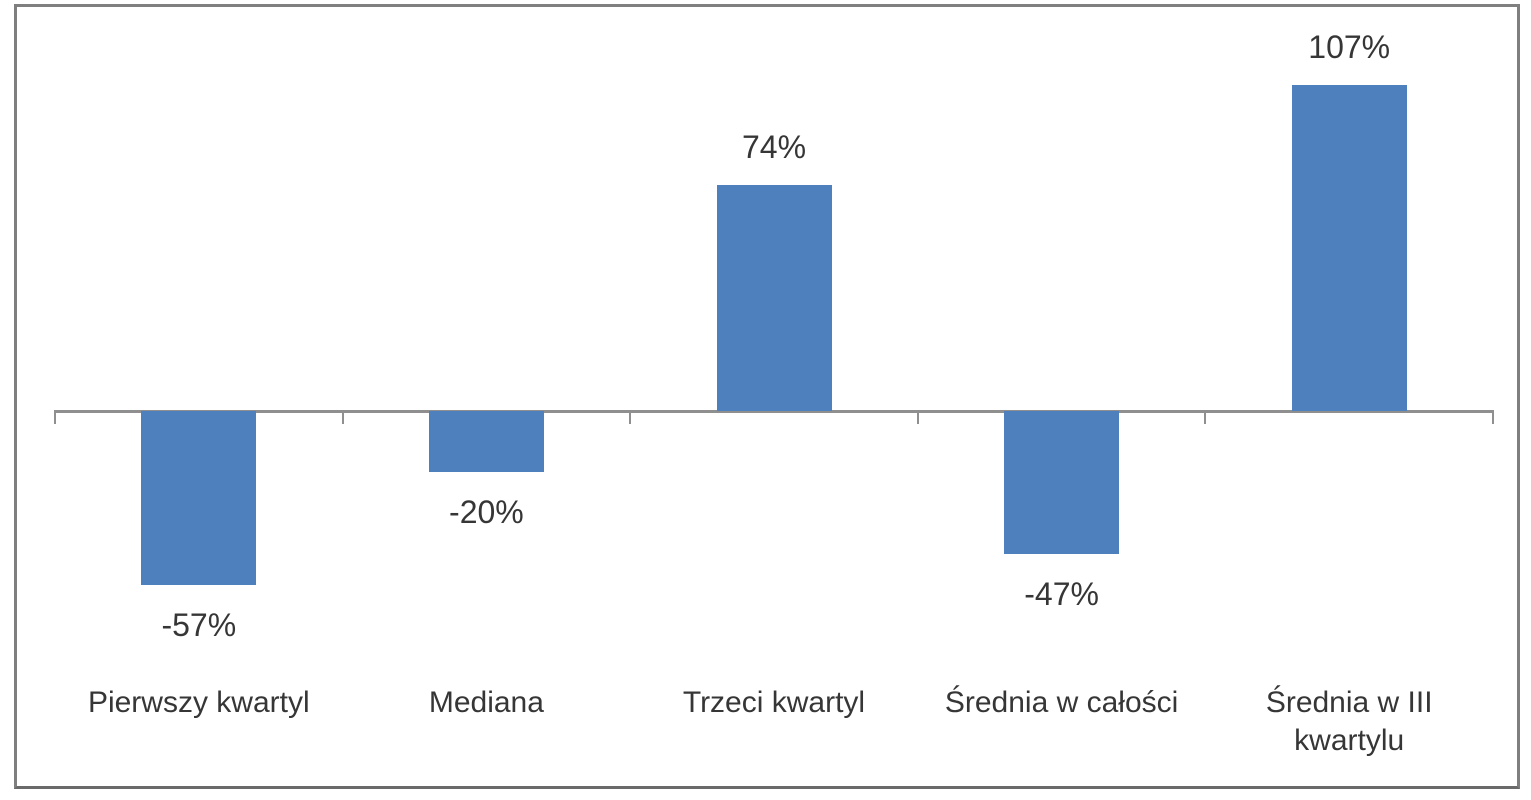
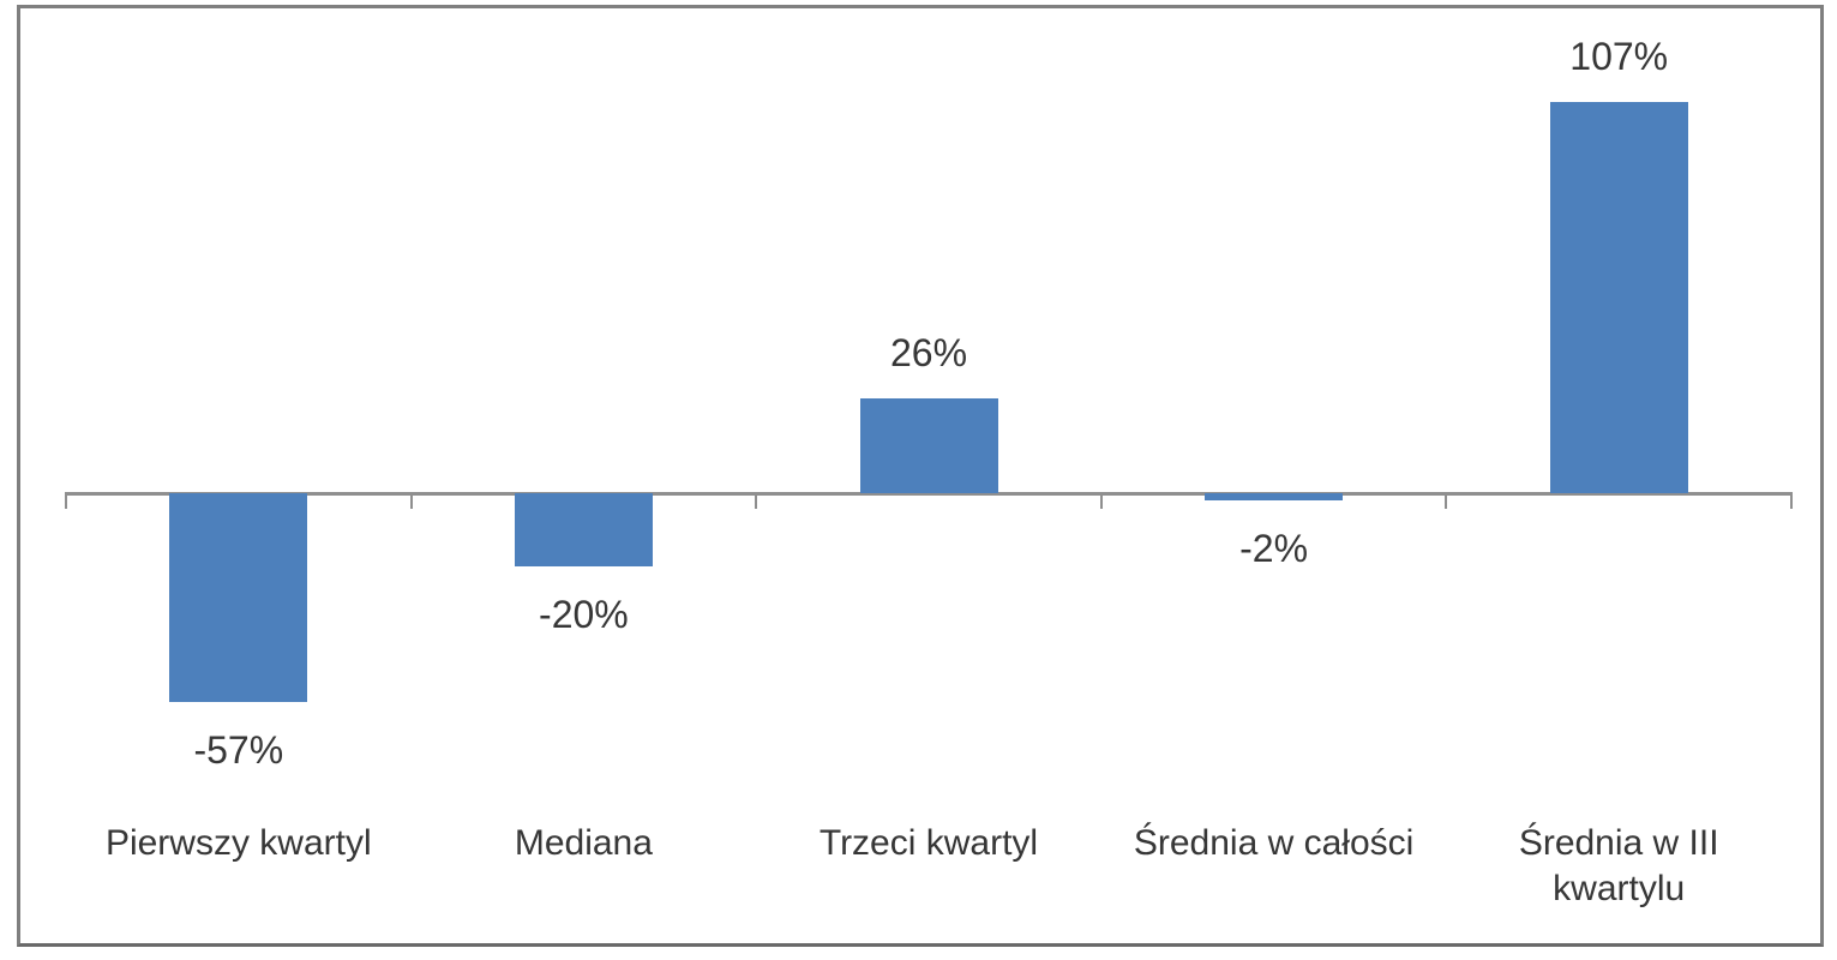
Trzeci kwartyl: 74% -> 26%
Średnia w całości: -47% -> -2%
